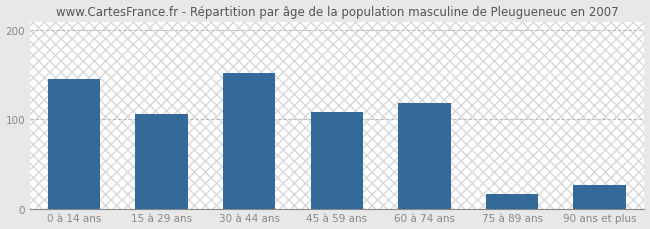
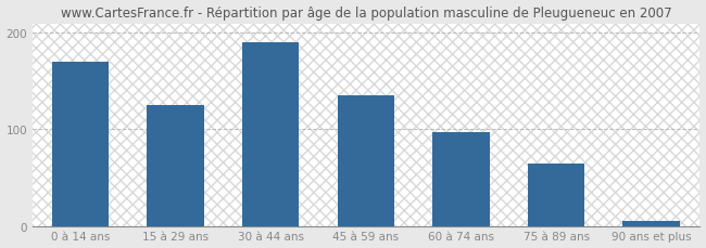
0 à 14 ans: 146 -> 170
15 à 29 ans: 106 -> 125
30 à 44 ans: 152 -> 190
45 à 59 ans: 108 -> 135
60 à 74 ans: 118 -> 97
75 à 89 ans: 16 -> 65
90 ans et plus: 26 -> 5
